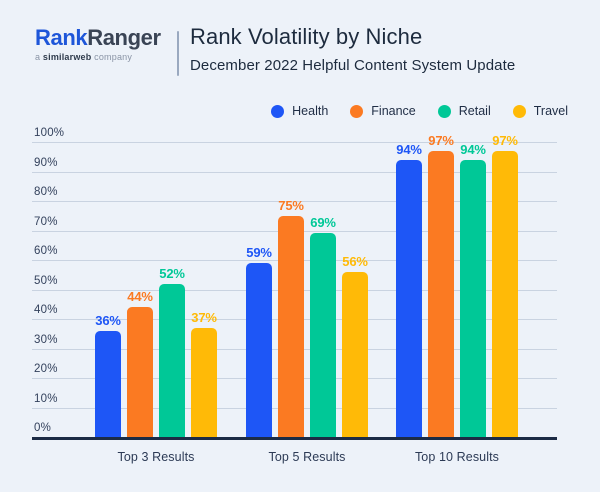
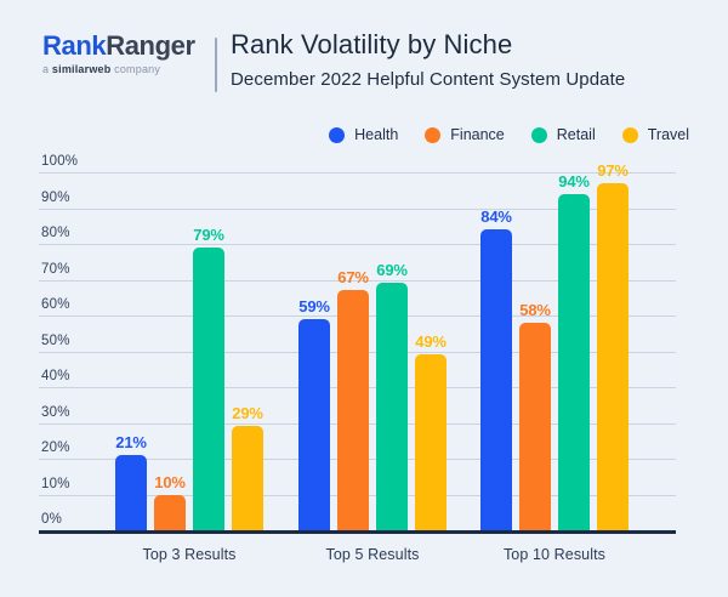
Health/Top 3 Results: 36% -> 21%
Finance/Top 3 Results: 44% -> 10%
Retail/Top 3 Results: 52% -> 79%
Travel/Top 3 Results: 37% -> 29%
Finance/Top 5 Results: 75% -> 67%
Travel/Top 5 Results: 56% -> 49%
Health/Top 10 Results: 94% -> 84%
Finance/Top 10 Results: 97% -> 58%
